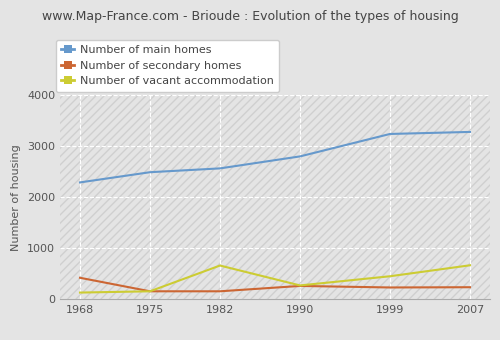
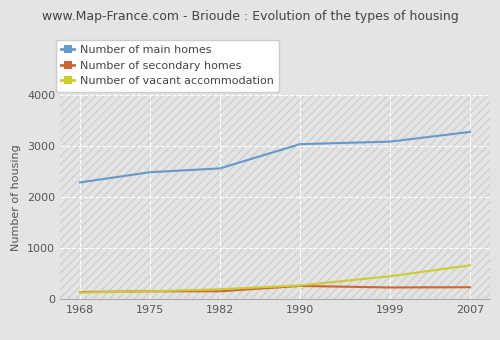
Number of secondary homes/1968: 420 -> 140
Number of vacant accommodation/1982: 660 -> 200
Number of main homes/1990: 2800 -> 3040
Number of main homes/1999: 3240 -> 3090
